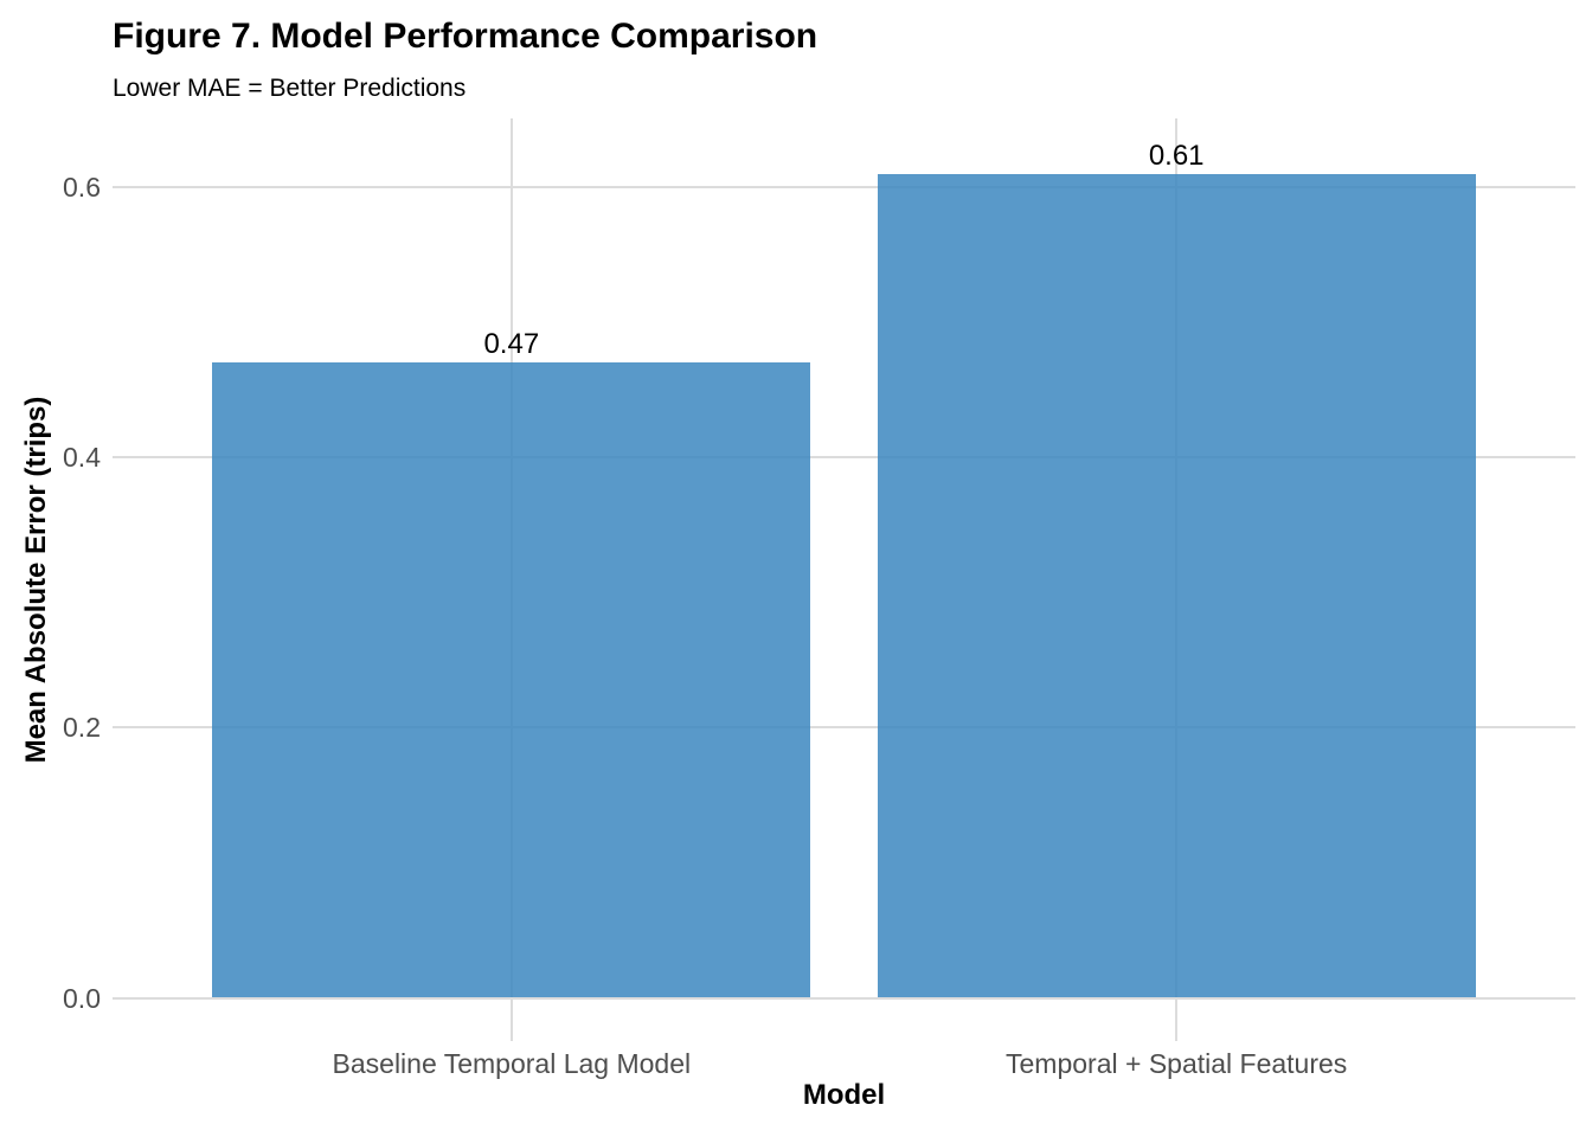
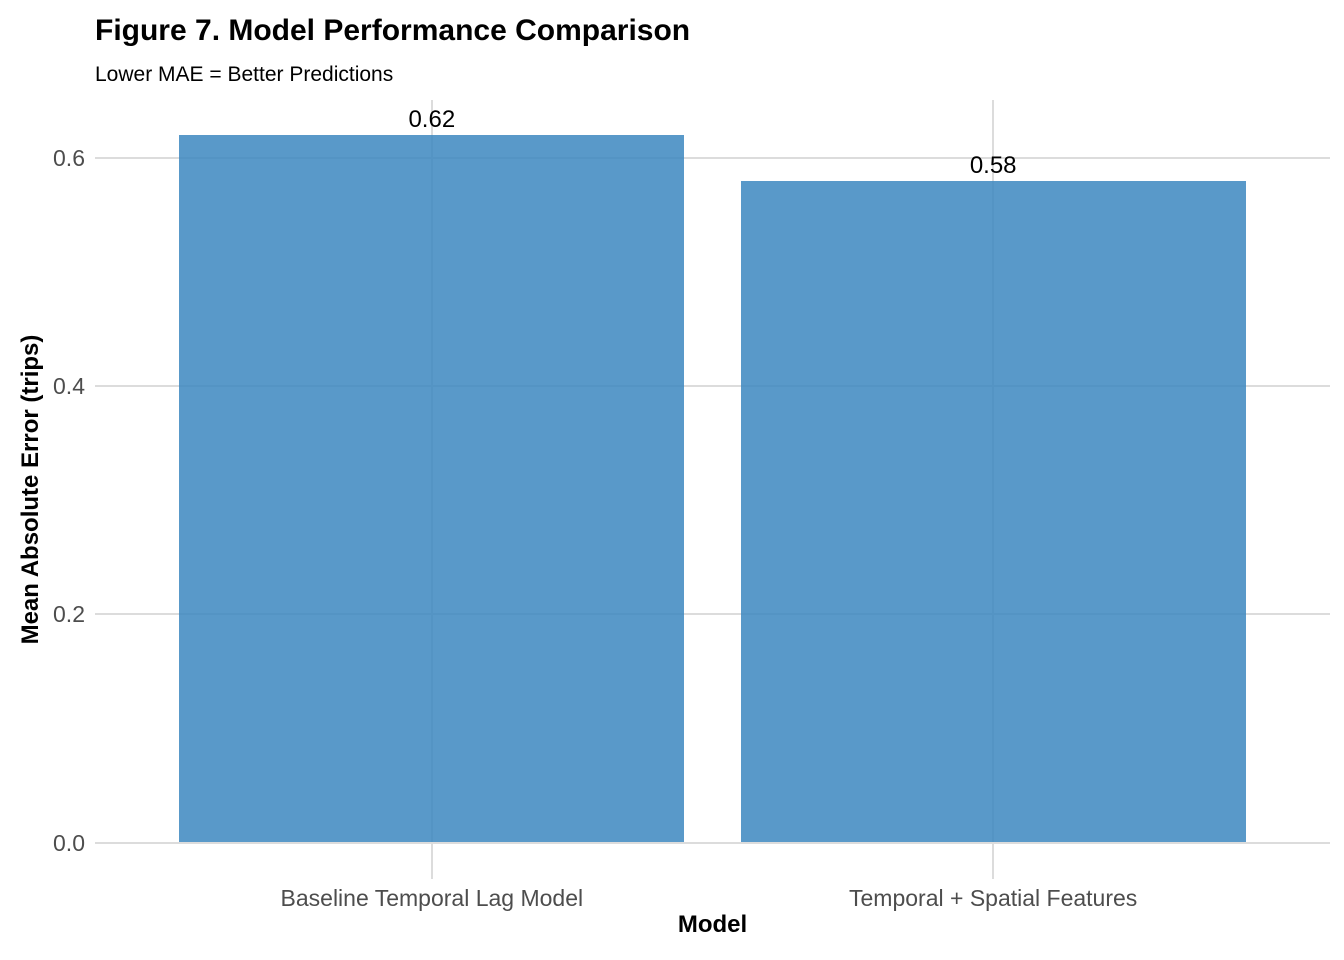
Baseline Temporal Lag Model: 0.47 -> 0.62
Temporal + Spatial Features: 0.61 -> 0.58
